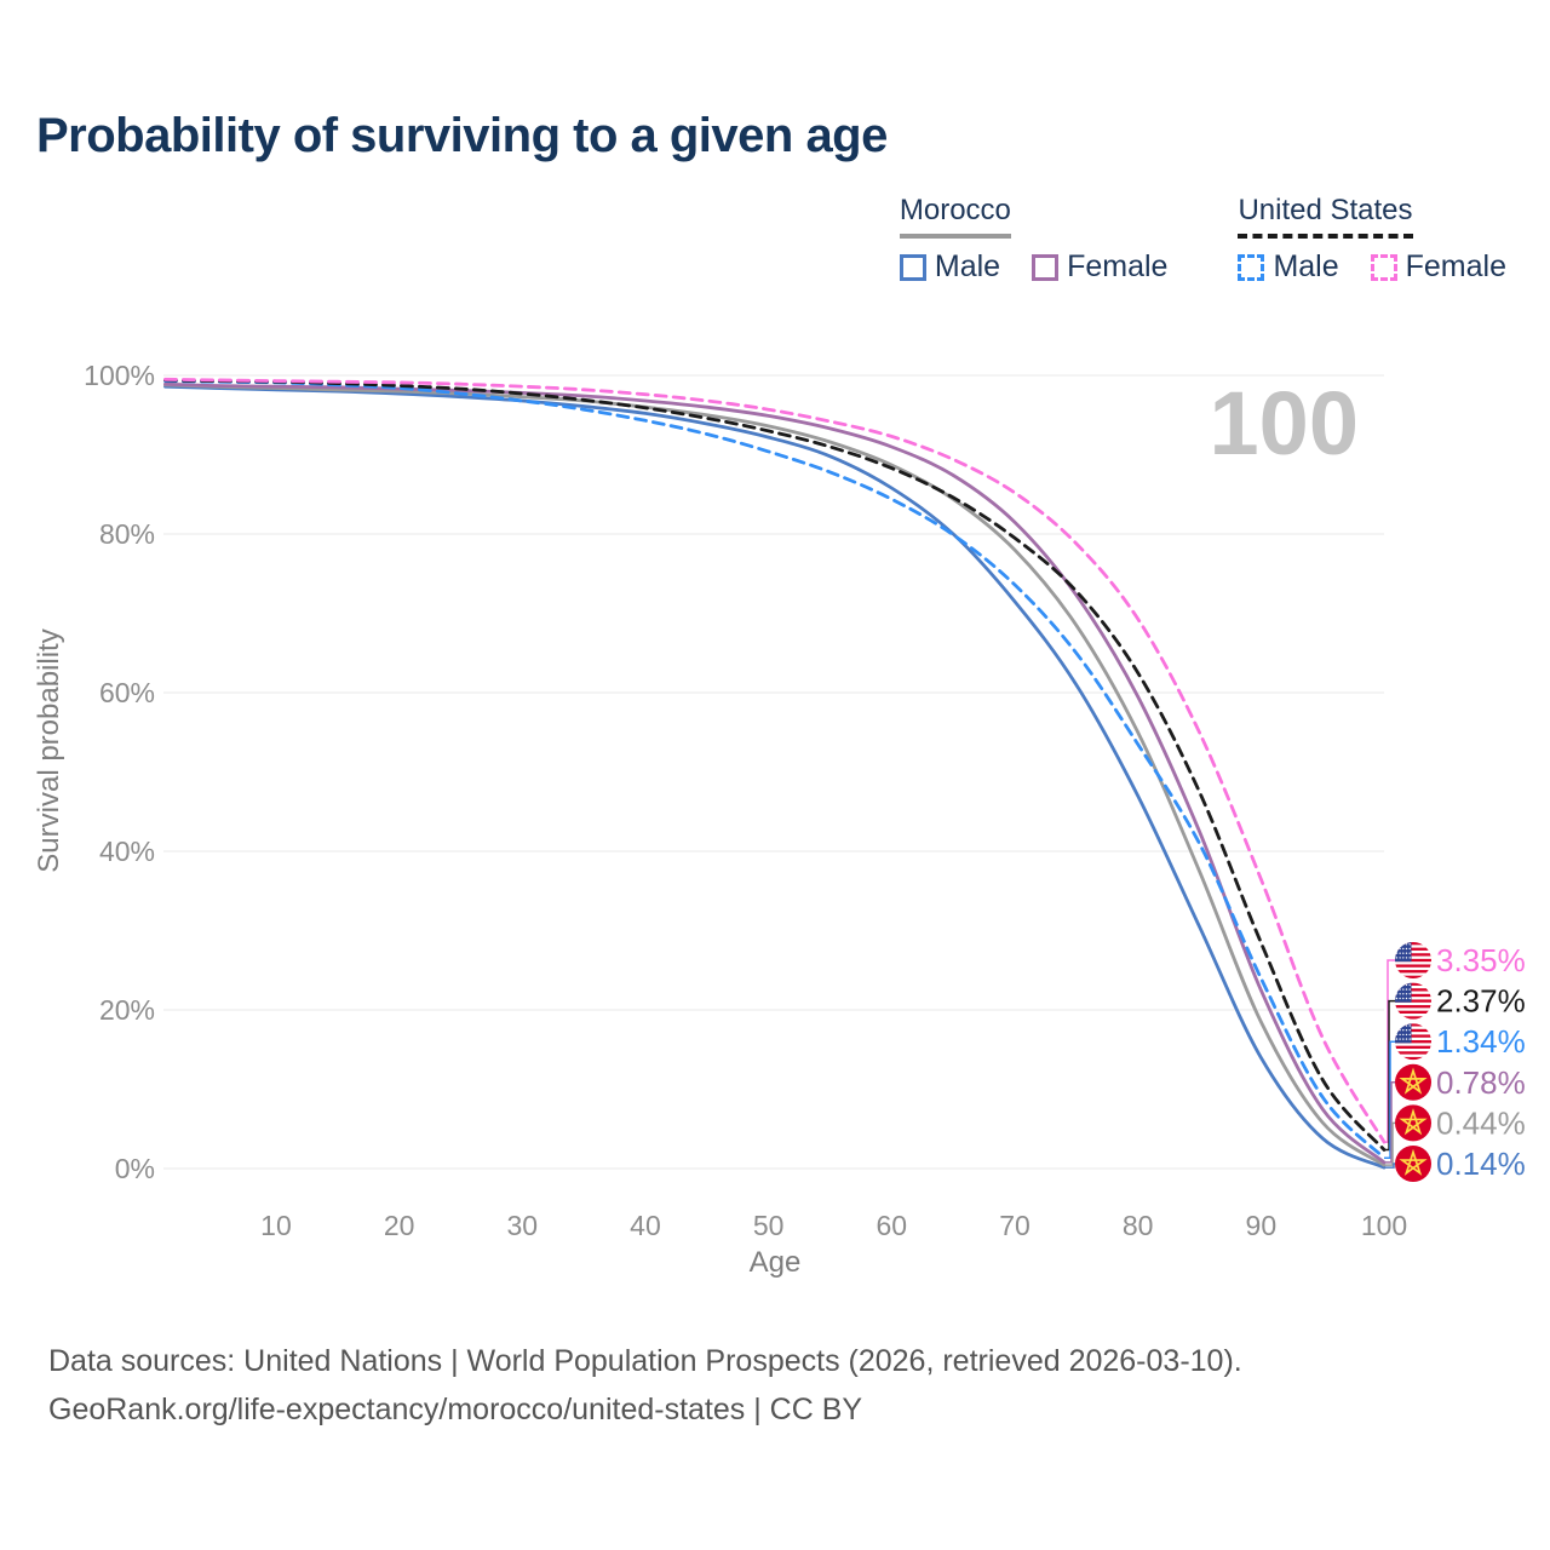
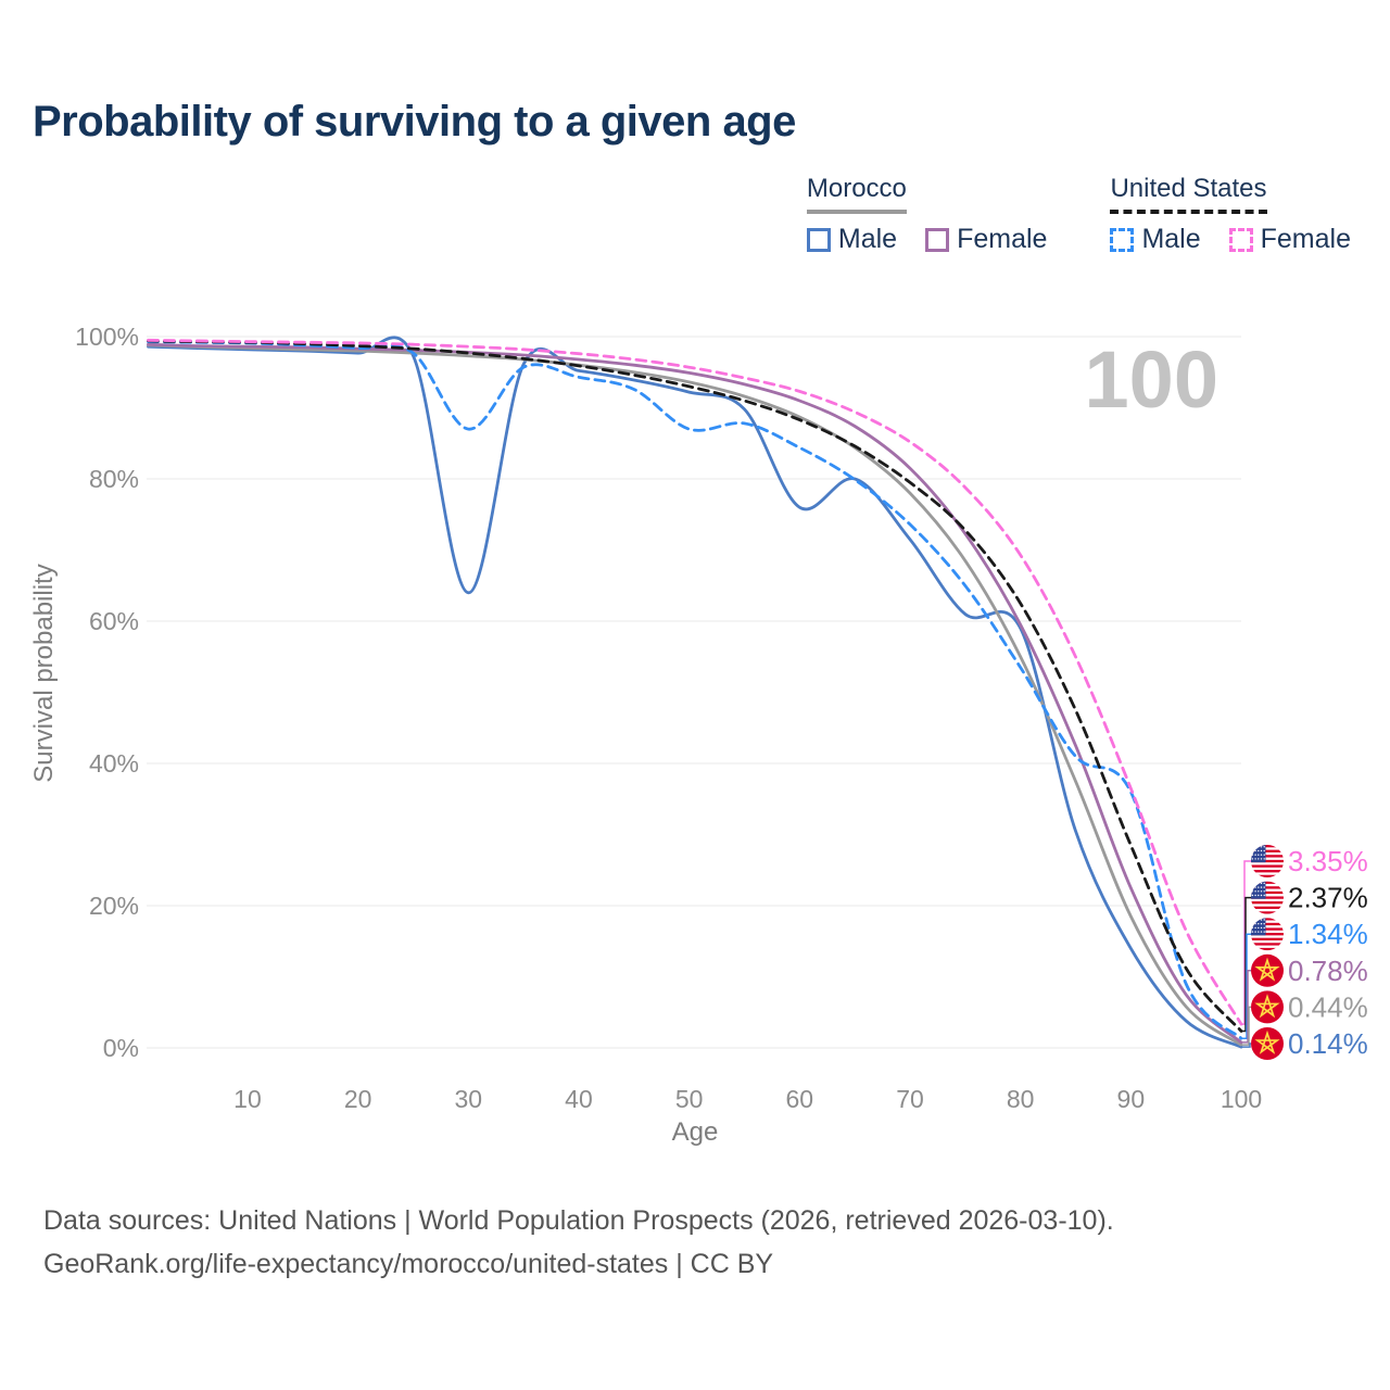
United States Male/30: 97% -> 87%
Morocco Male/30: 97% -> 64%
United States Male/50: 90% -> 87%
Morocco Male/60: 86% -> 76%
Morocco Male/80: 47% -> 59%
United States Male/90: 24% -> 36%
